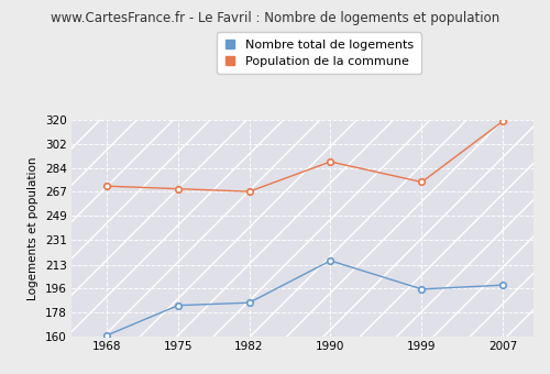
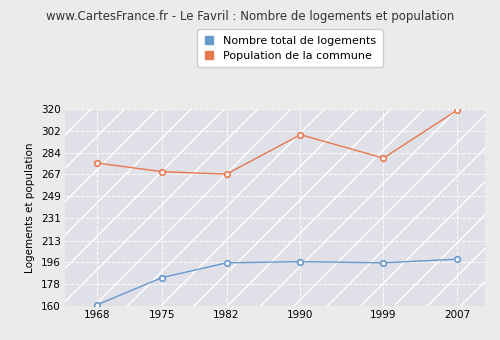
Population de la commune/1968: 271 -> 276
Nombre total de logements/1982: 185 -> 195
Nombre total de logements/1990: 216 -> 196
Population de la commune/1990: 289 -> 299
Population de la commune/1999: 274 -> 280
